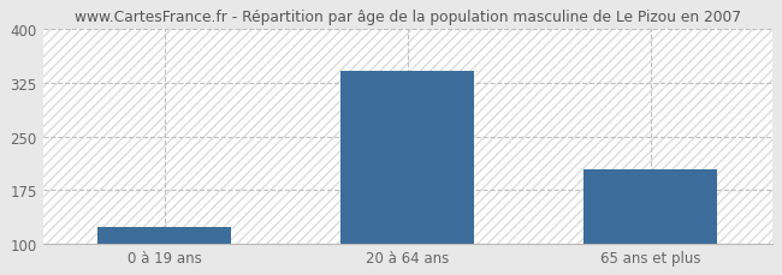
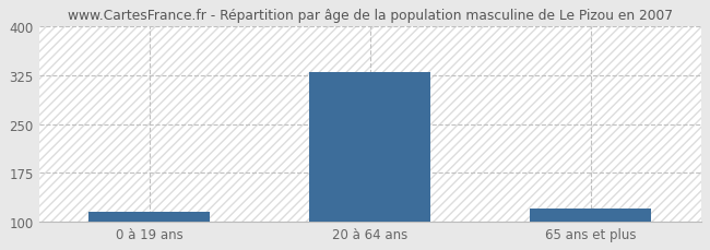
0 à 19 ans: 124 -> 115
20 à 64 ans: 342 -> 330
65 ans et plus: 204 -> 120
